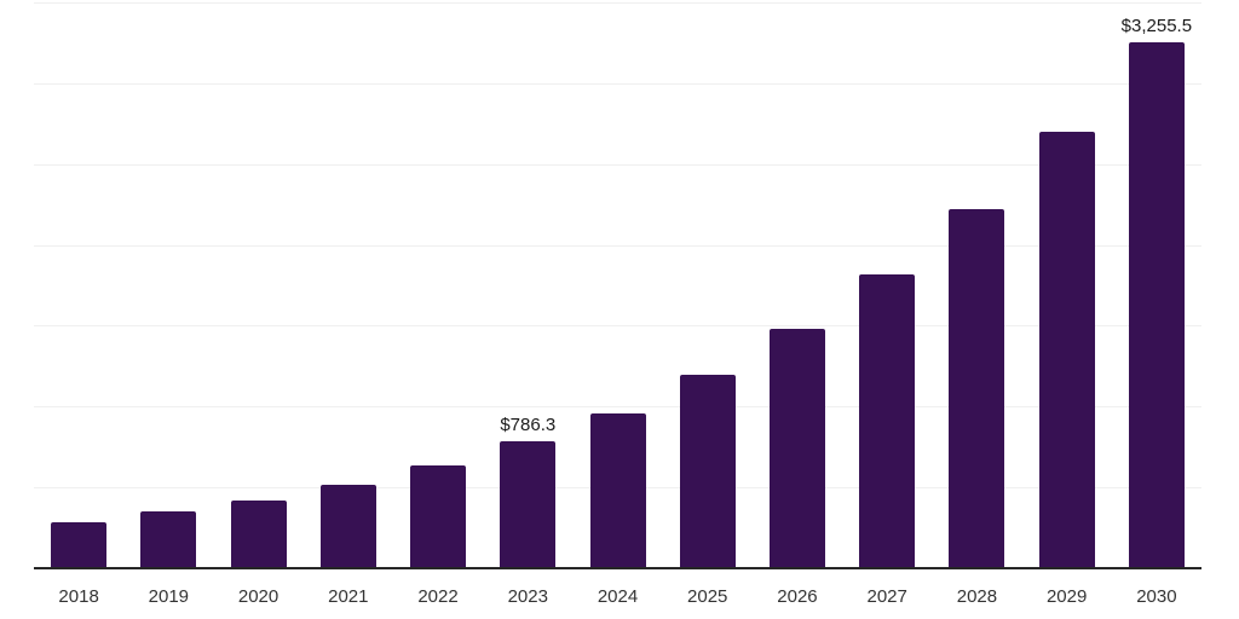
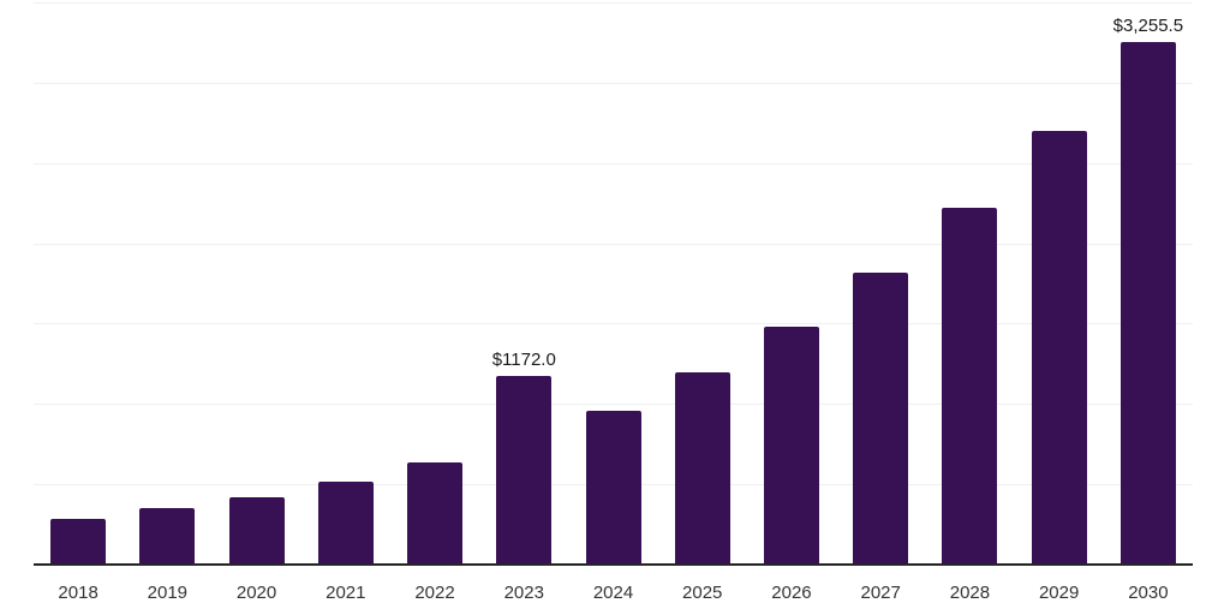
2023: $786.3 -> $1172.0
